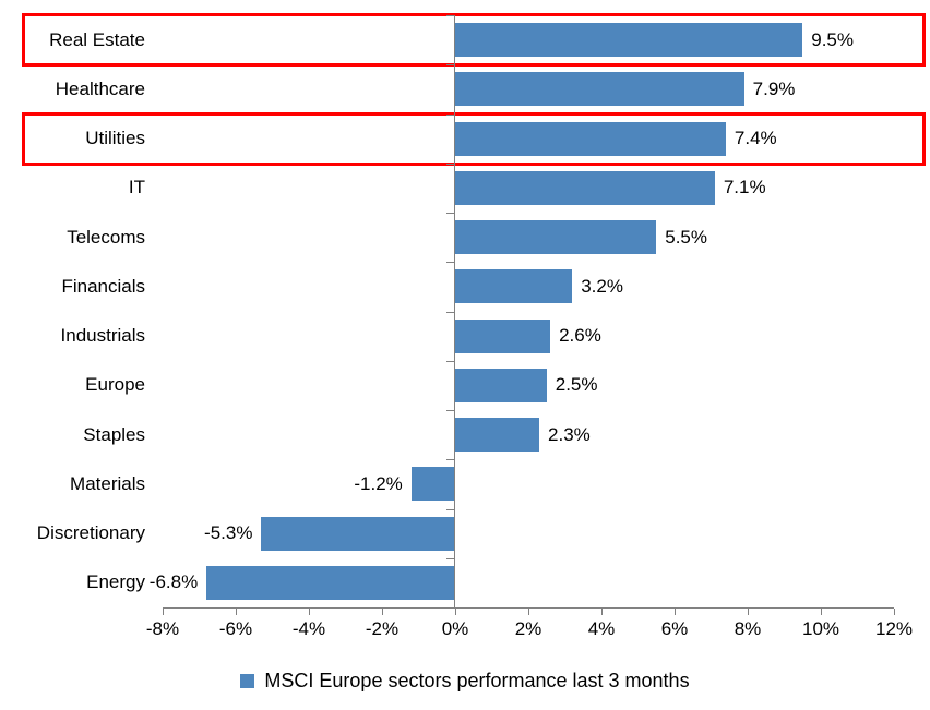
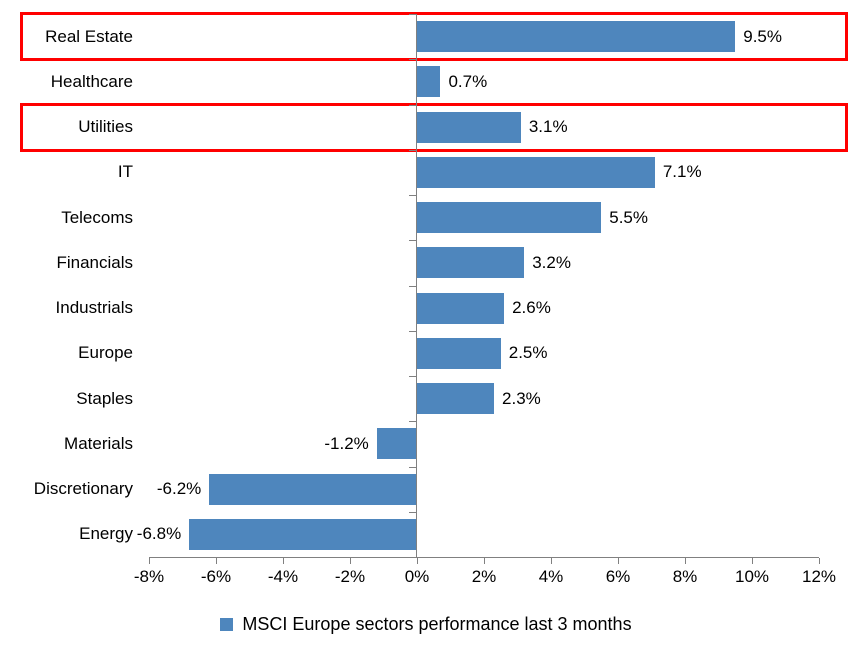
Healthcare: 7.9% -> 0.7%
Utilities: 7.4% -> 3.1%
Discretionary: -5.3% -> -6.2%
